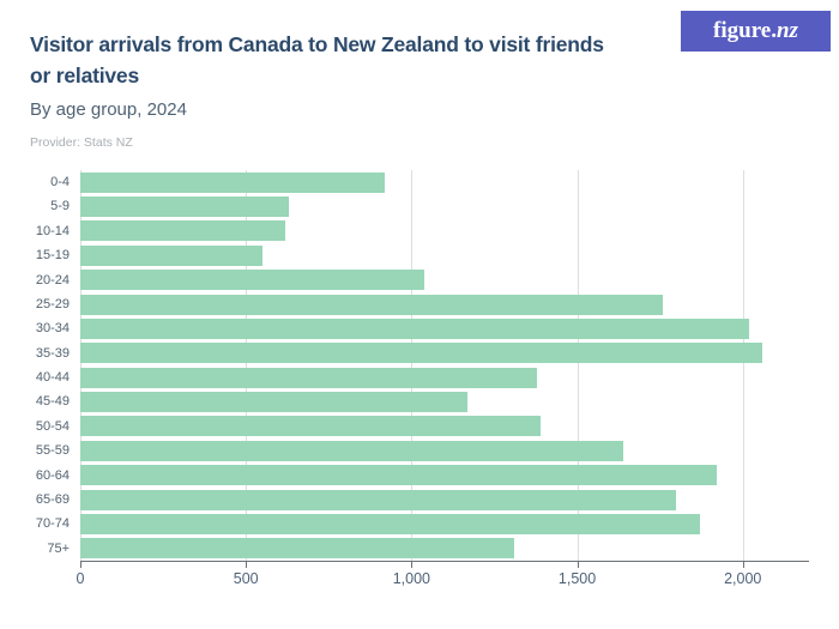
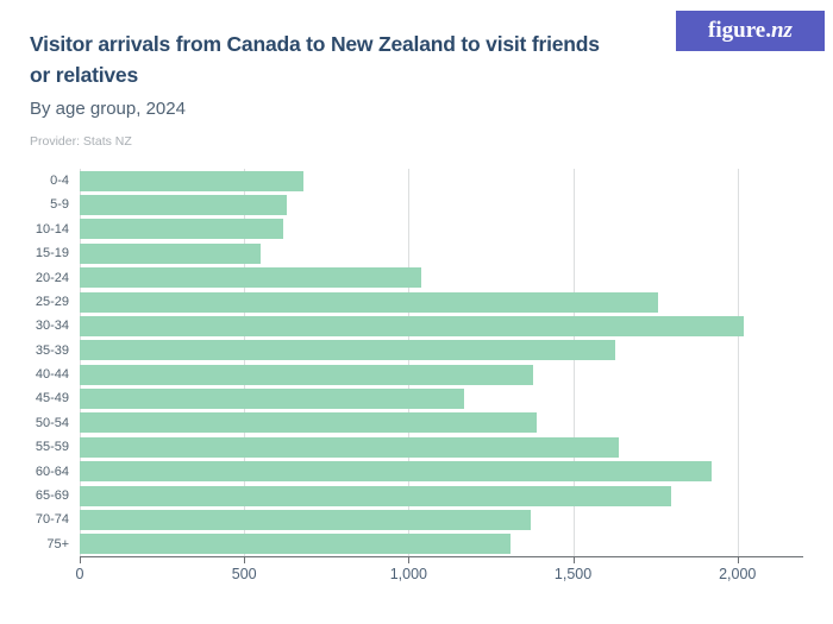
0-4: 920 -> 680
35-39: 2060 -> 1630
70-74: 1870 -> 1370
